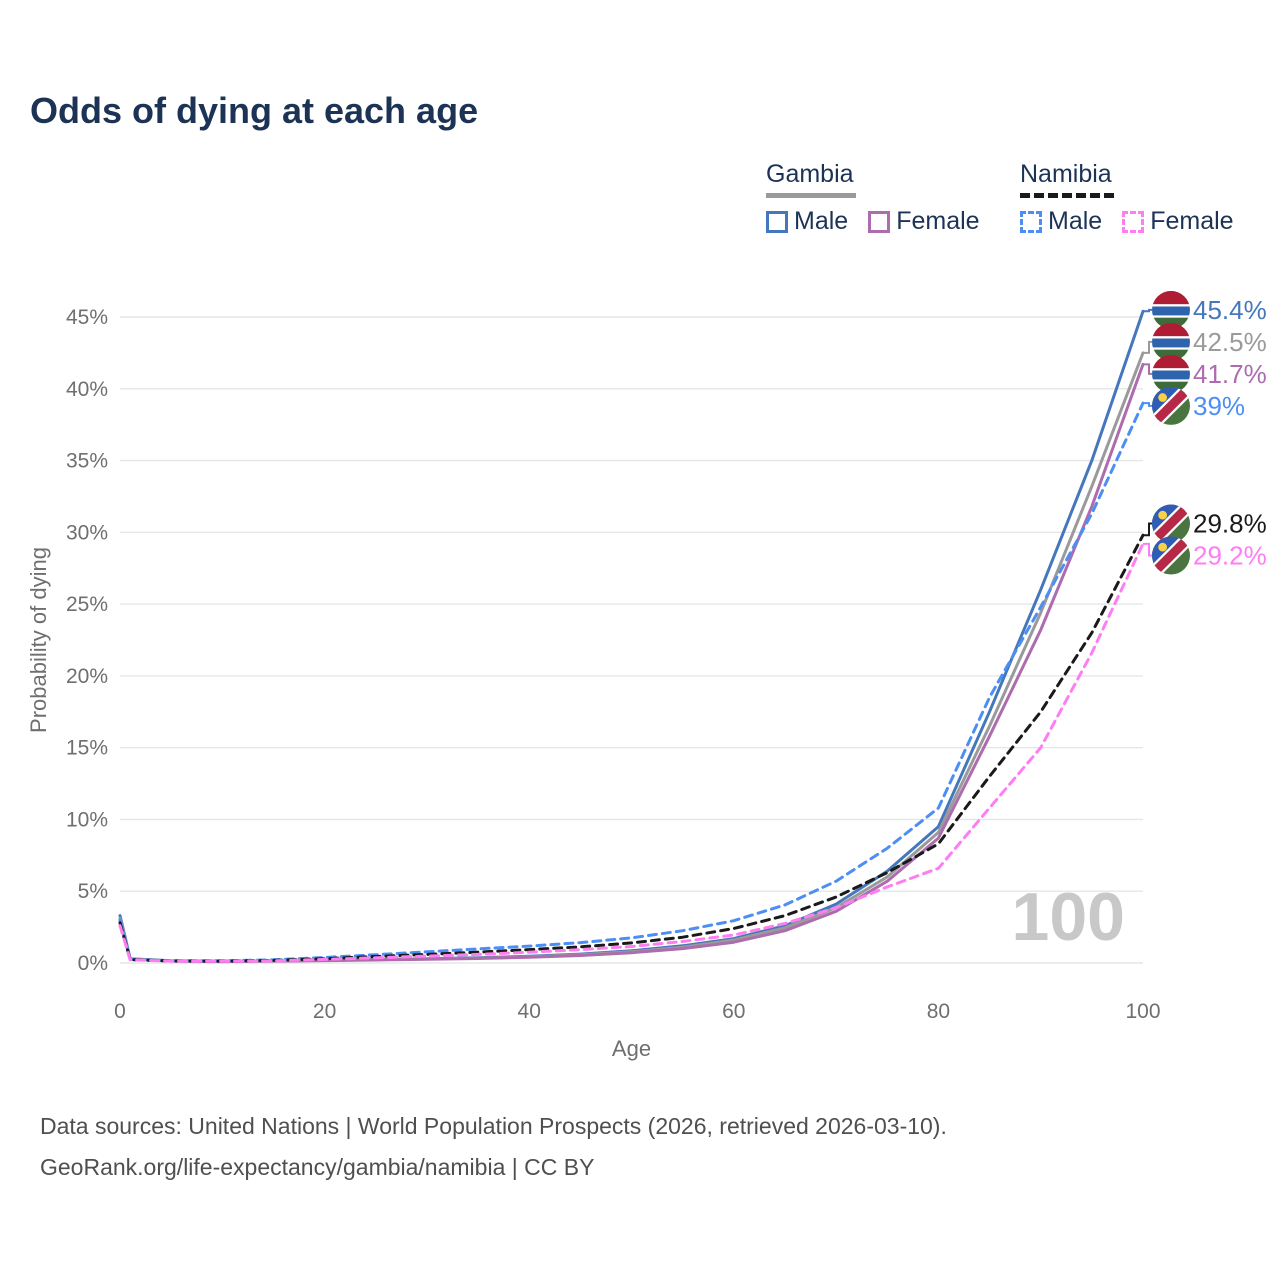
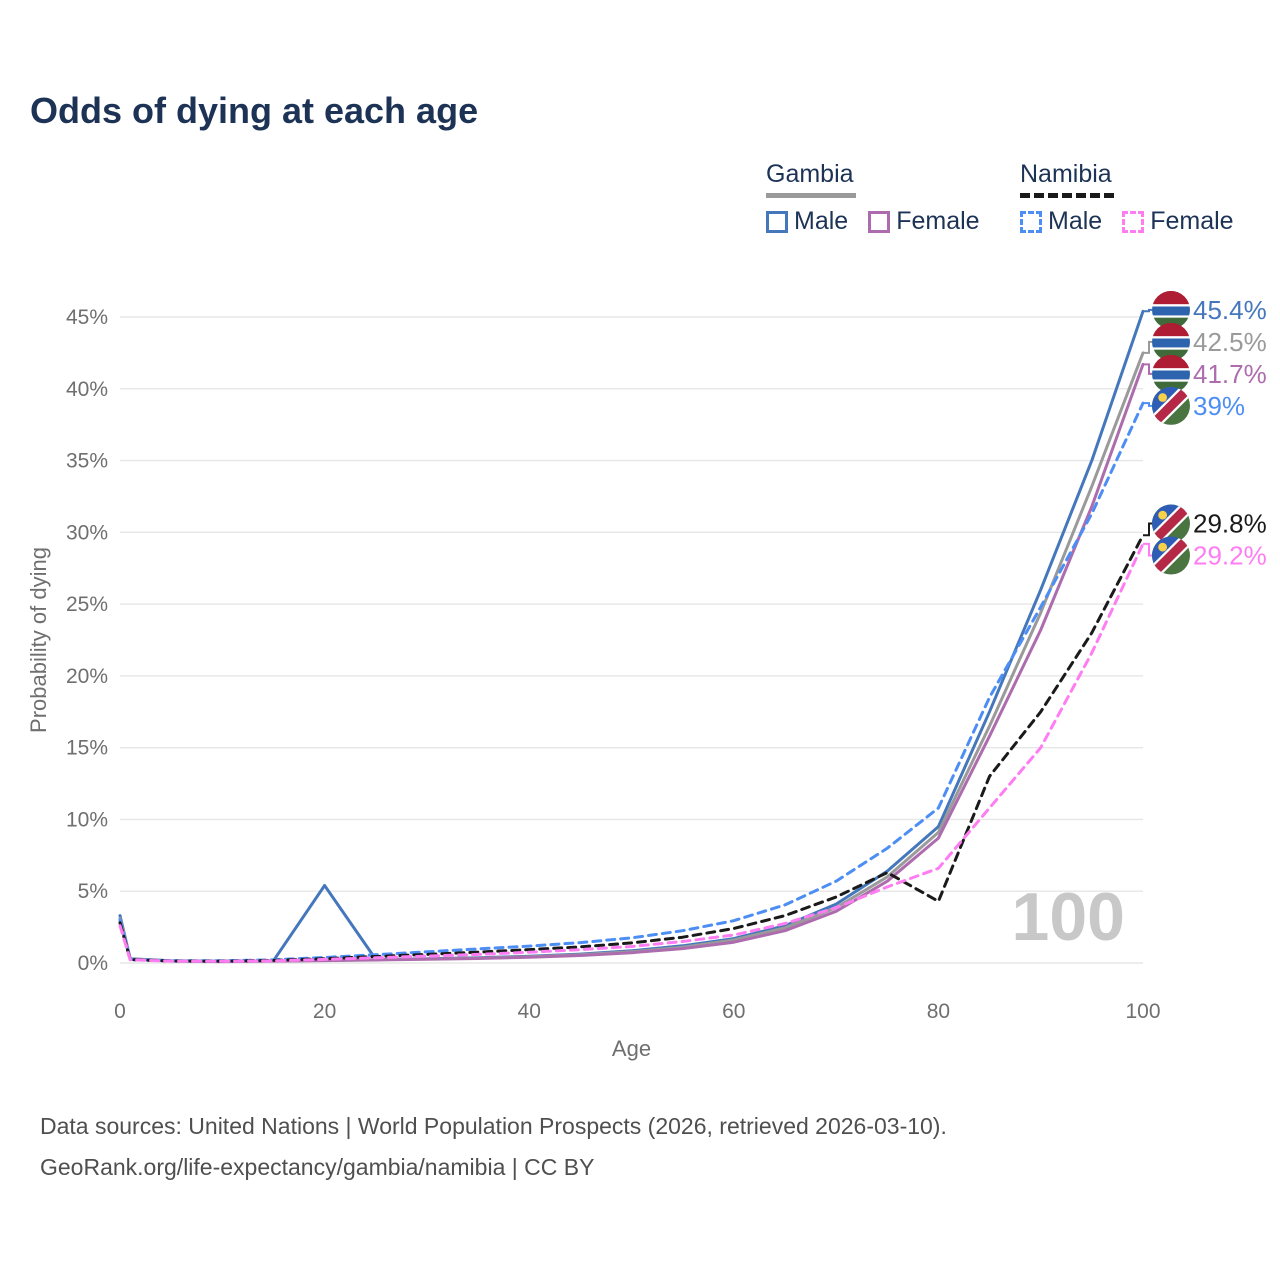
Gambia Male/20: 0.2% -> 5.4%
Namibia/80: 8.3% -> 4.3%
